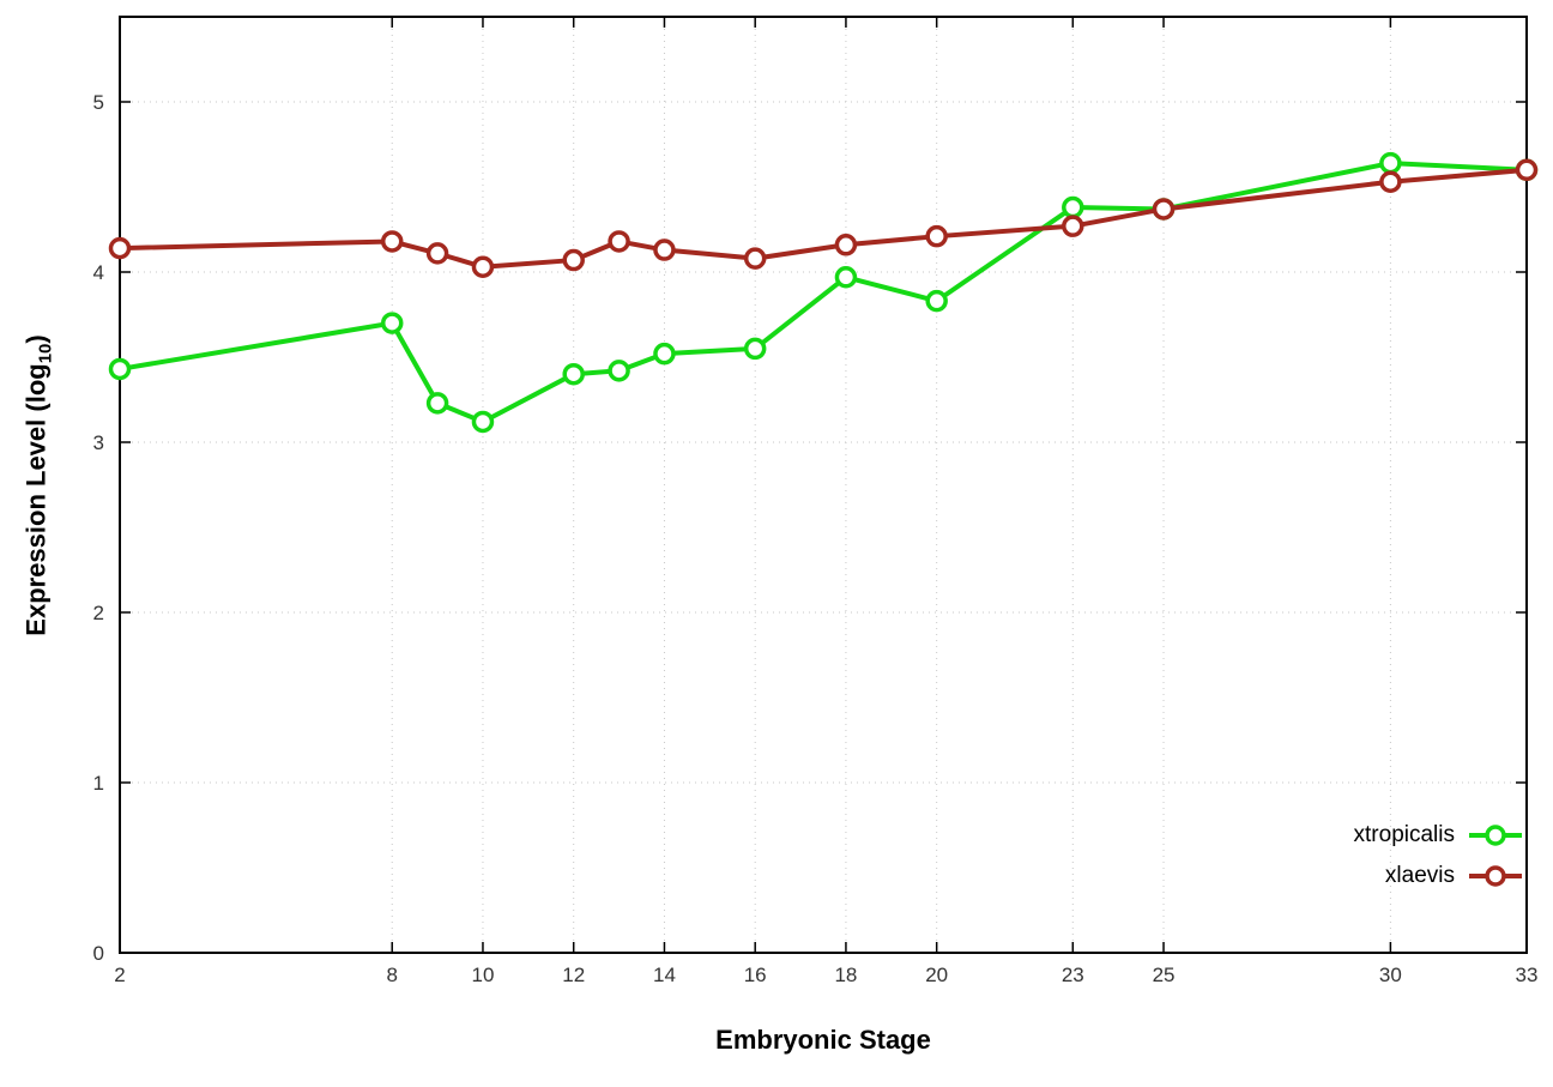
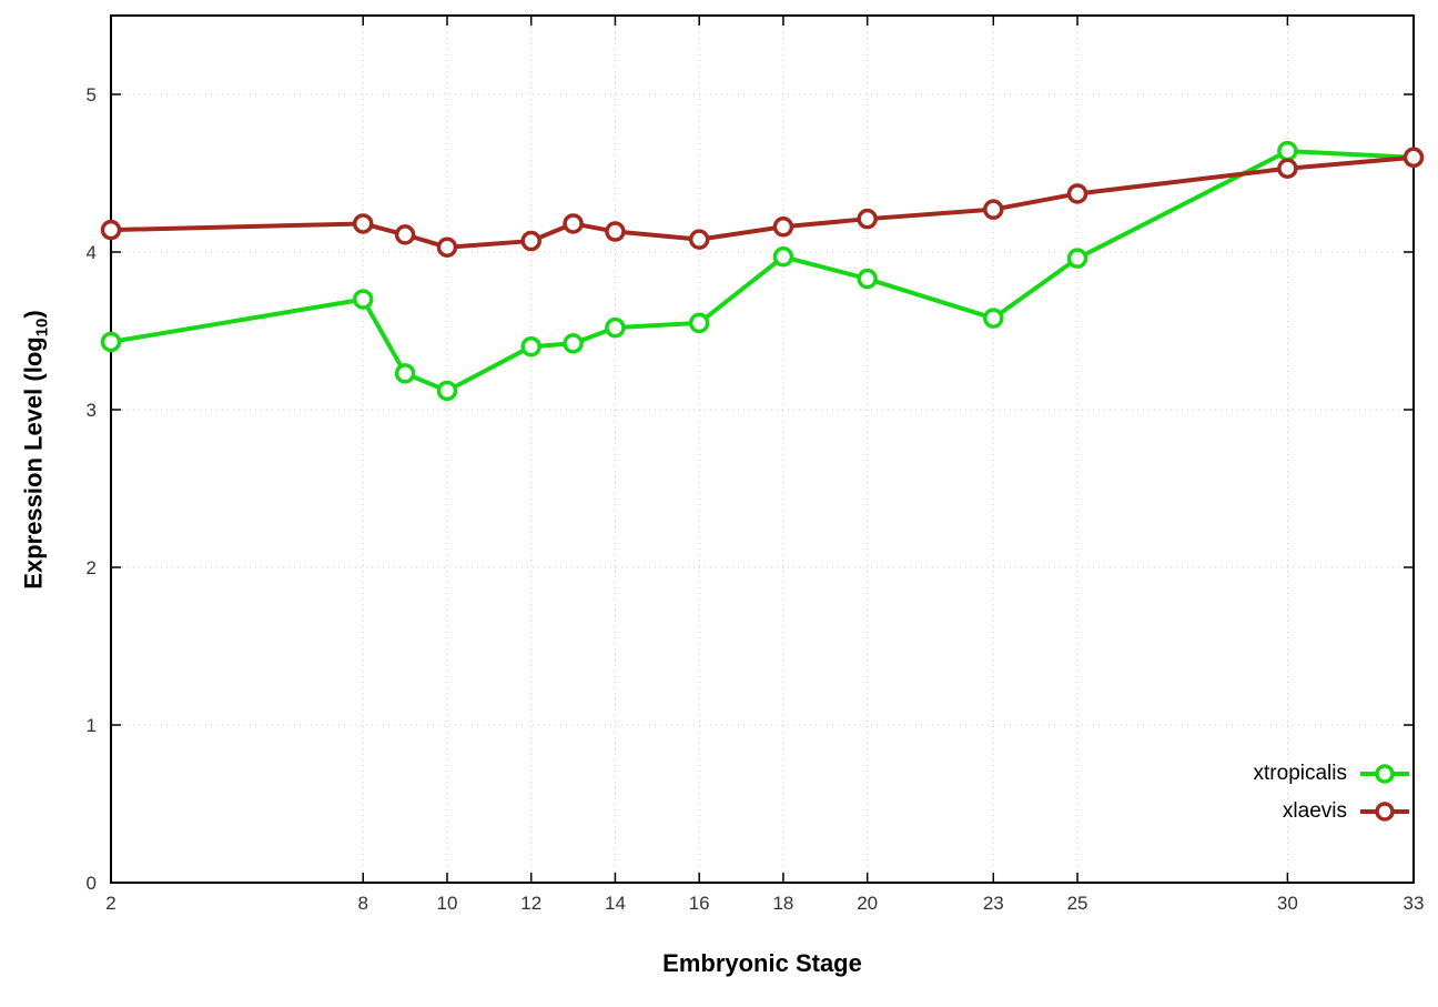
xtropicalis/23: 4.38 -> 3.58
xtropicalis/25: 4.37 -> 3.96
